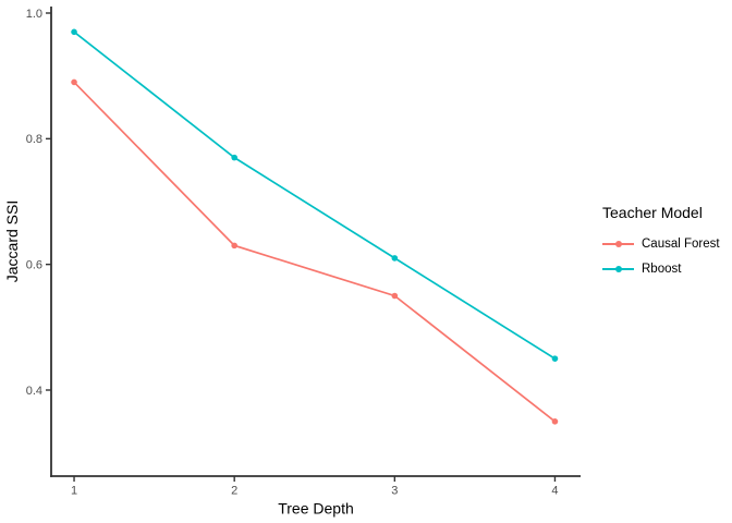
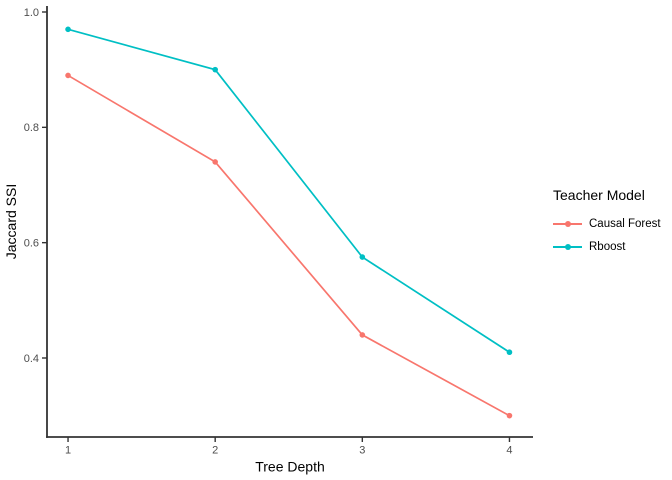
Causal Forest/2: 0.63 -> 0.74
Rboost/2: 0.77 -> 0.90
Causal Forest/3: 0.55 -> 0.44
Rboost/3: 0.61 -> 0.57
Causal Forest/4: 0.35 -> 0.30
Rboost/4: 0.45 -> 0.41
